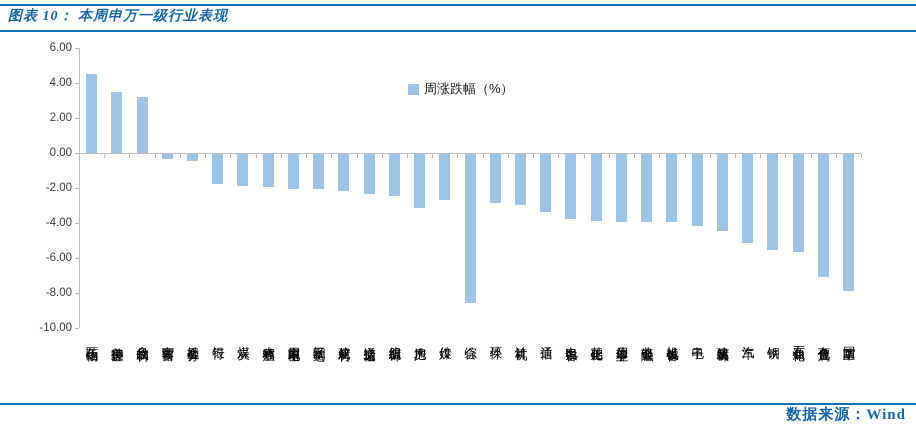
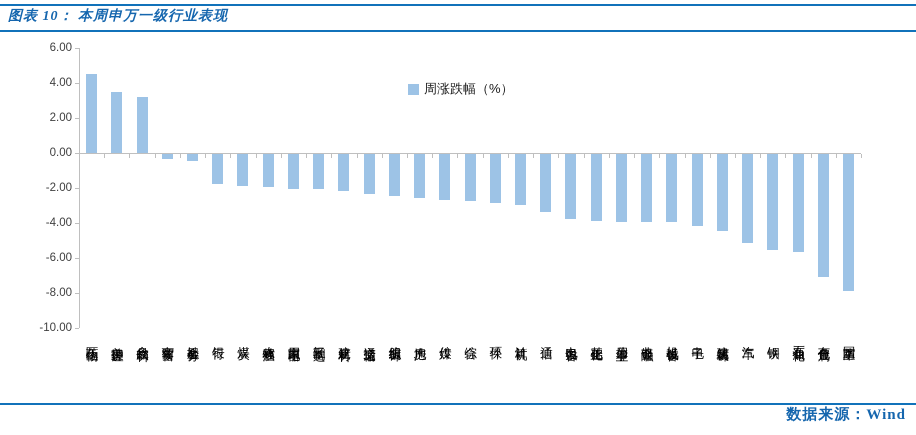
房地产: -3.1 -> -2.5
综合: -8.5 -> -2.7
